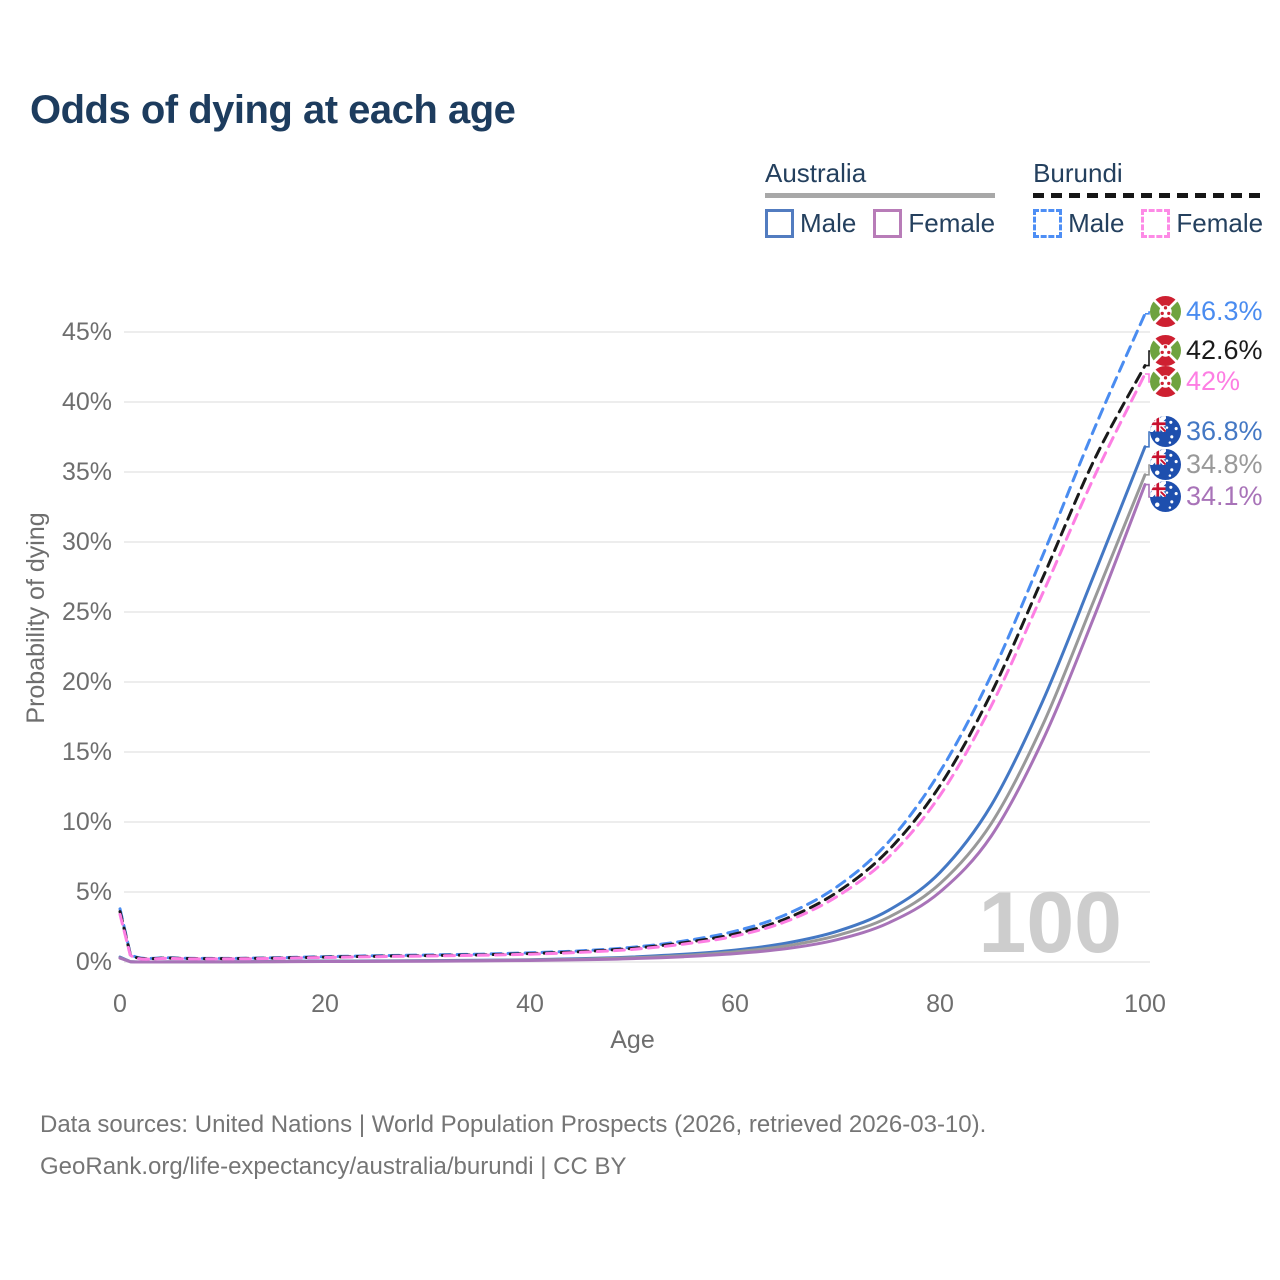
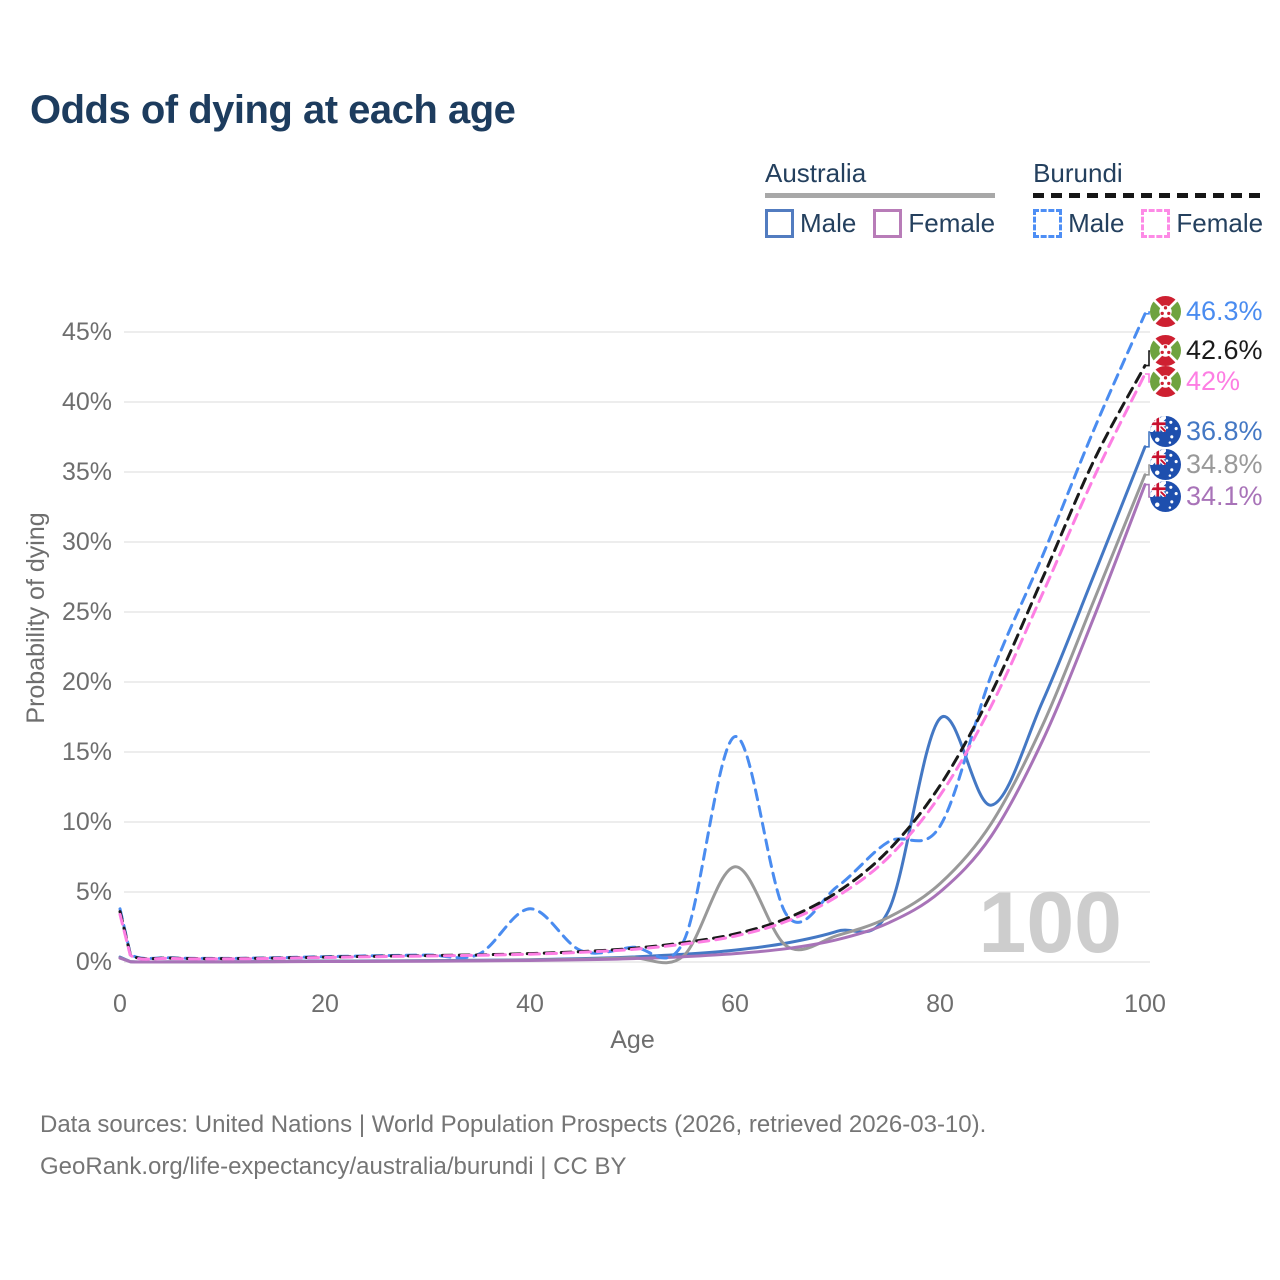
Burundi Male/40: 0.7% -> 3.8%
Burundi Male/60: 2.2% -> 16.1%
Australia/60: 0.7% -> 6.8%
Burundi Male/80: 13.6% -> 9.7%
Australia Male/80: 6.4% -> 17.4%
